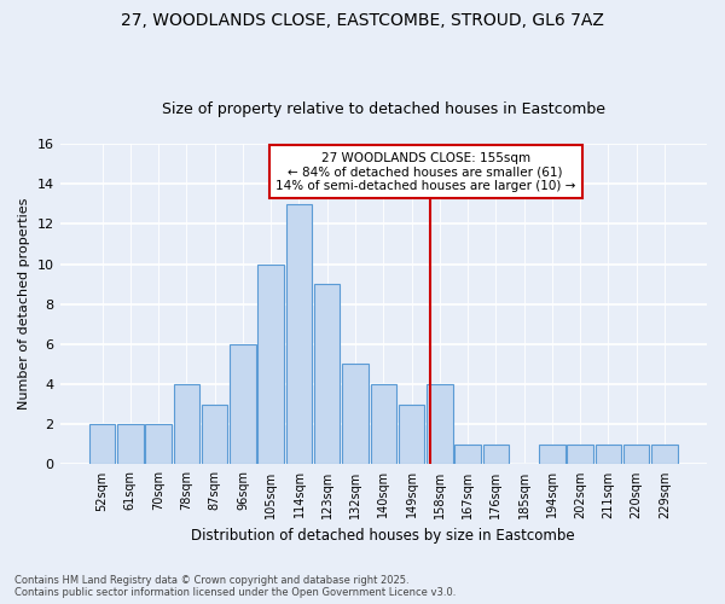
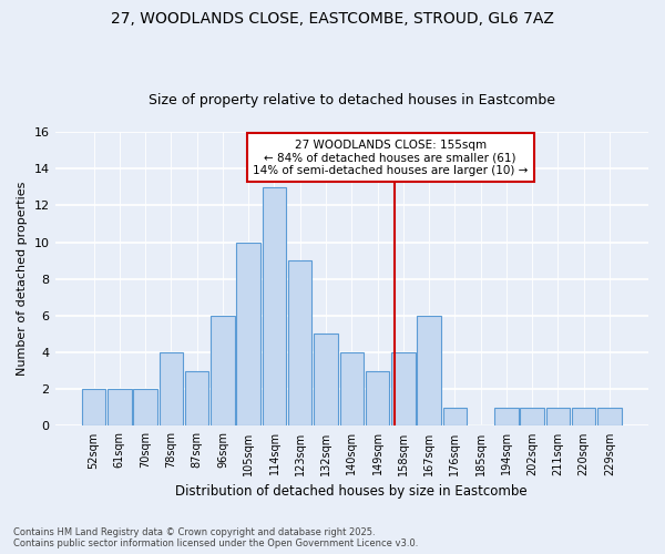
167sqm: 1 -> 6
